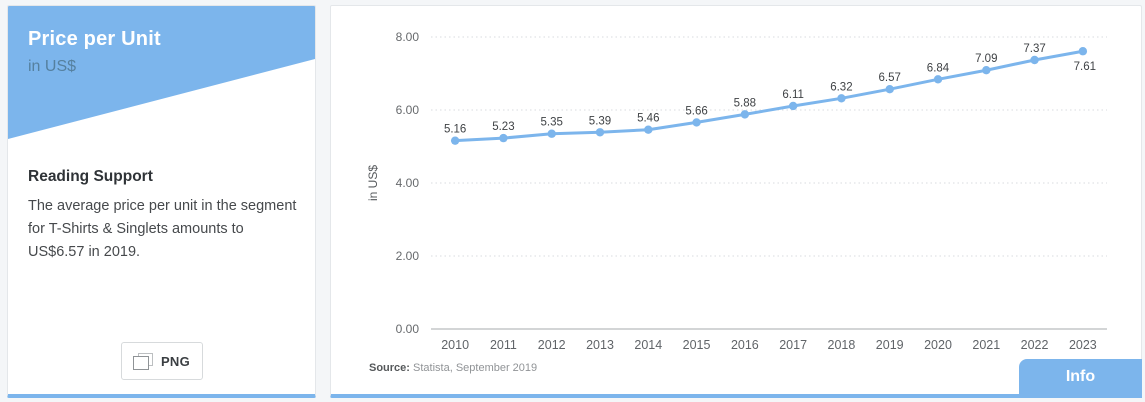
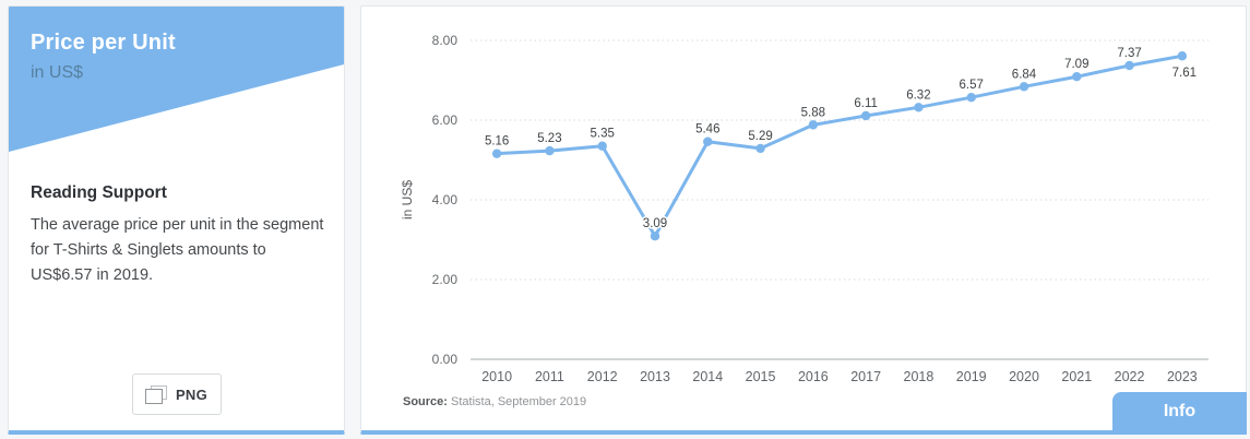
2013: 5.39 -> 3.09
2015: 5.66 -> 5.29
